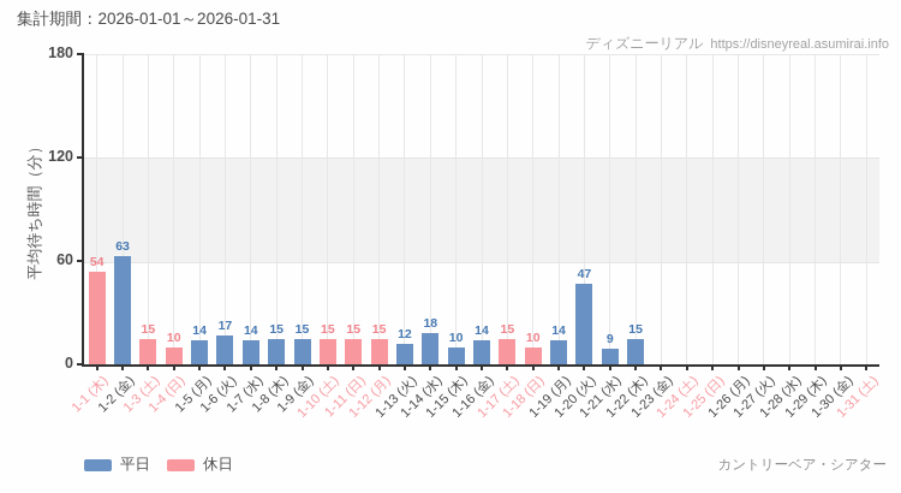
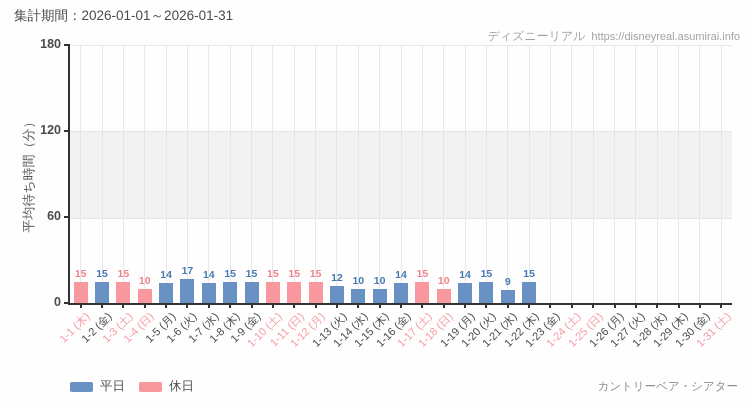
1-1 (木): 54 -> 15
1-2 (金): 63 -> 15
1-14 (水): 18 -> 10
1-20 (火): 47 -> 15
